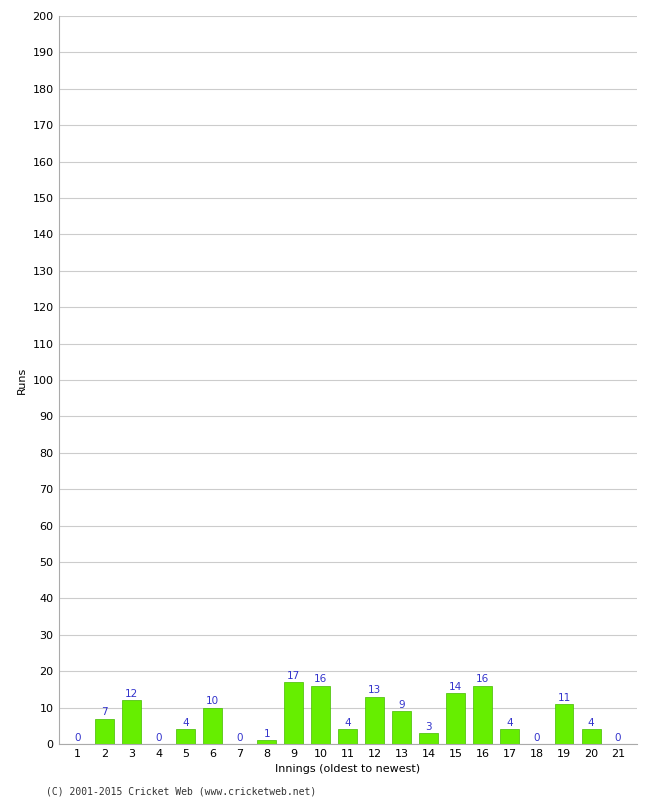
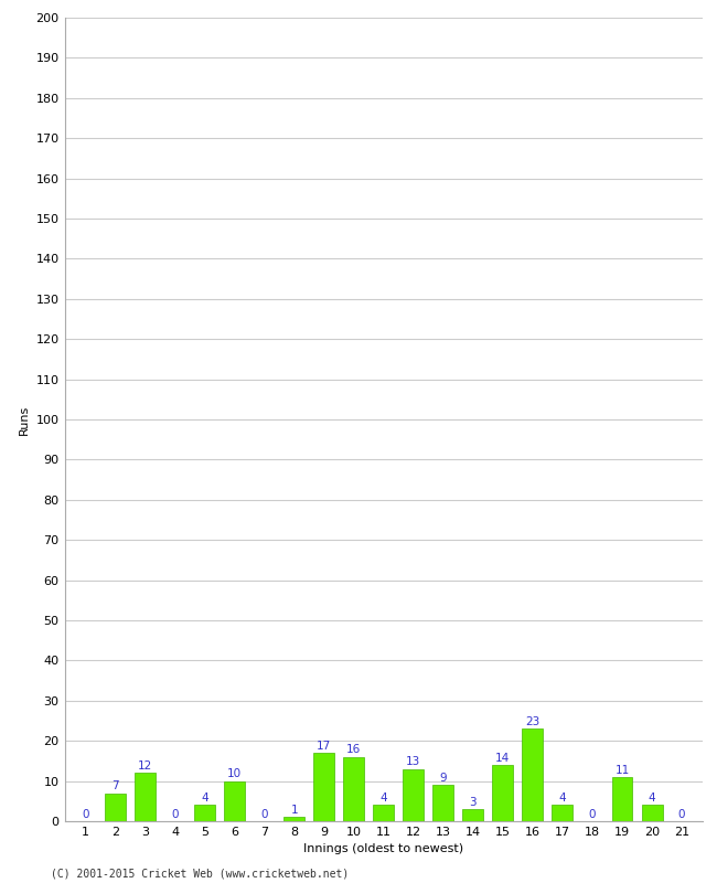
16: 16 -> 23
